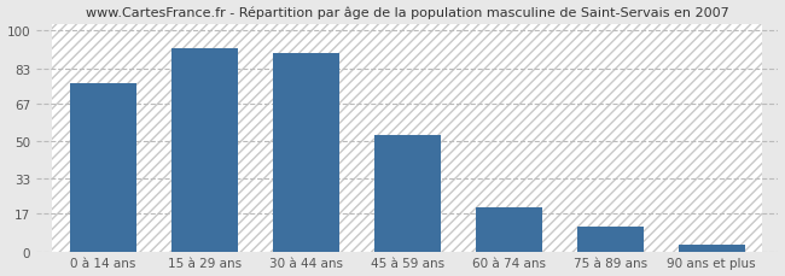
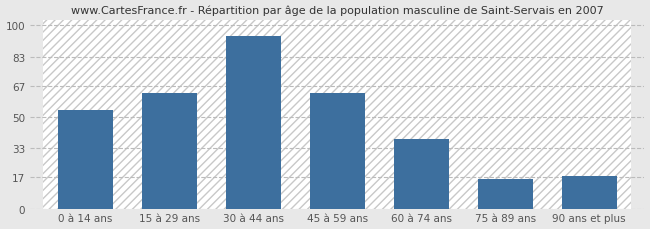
0 à 14 ans: 76 -> 54
15 à 29 ans: 92 -> 63
30 à 44 ans: 90 -> 94
45 à 59 ans: 53 -> 63
60 à 74 ans: 20 -> 38
75 à 89 ans: 11 -> 16
90 ans et plus: 3 -> 18
